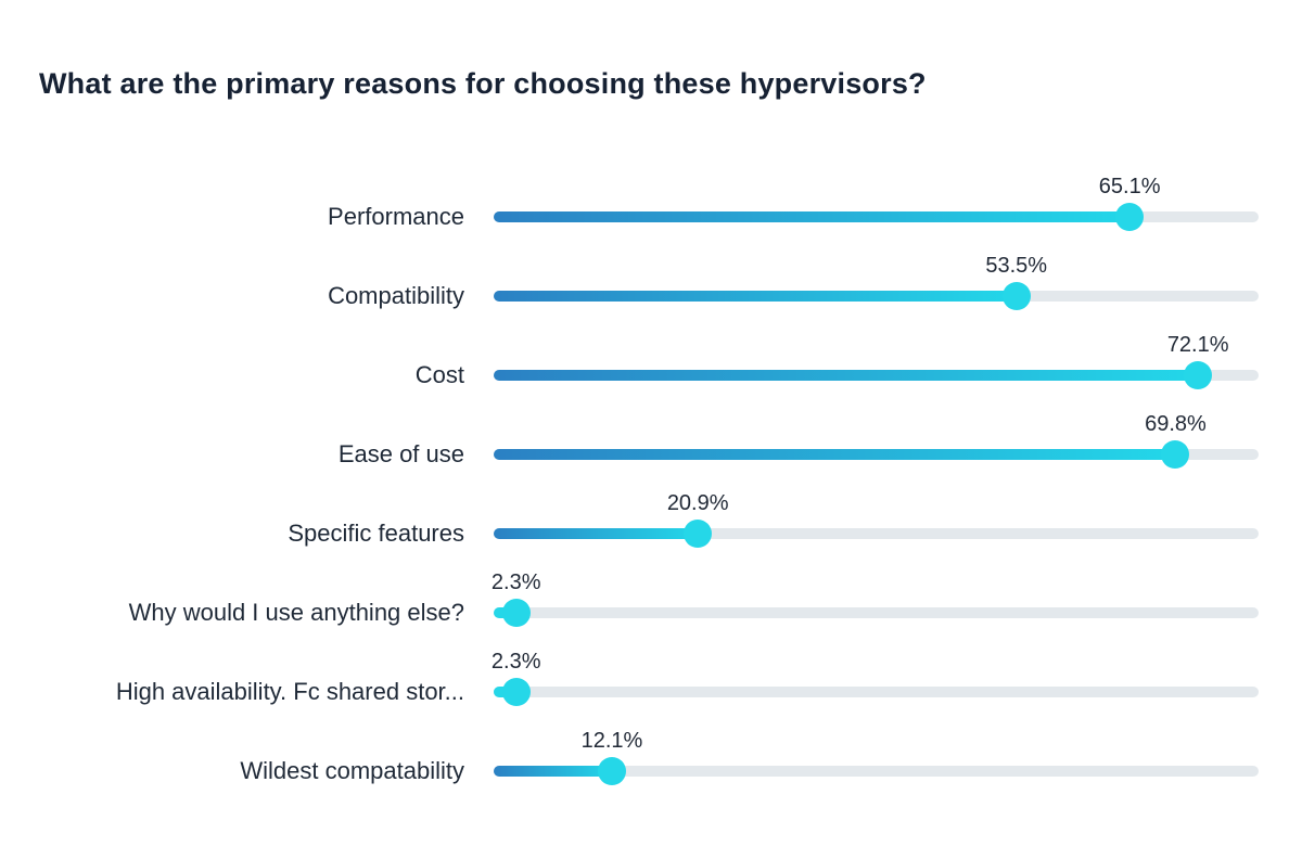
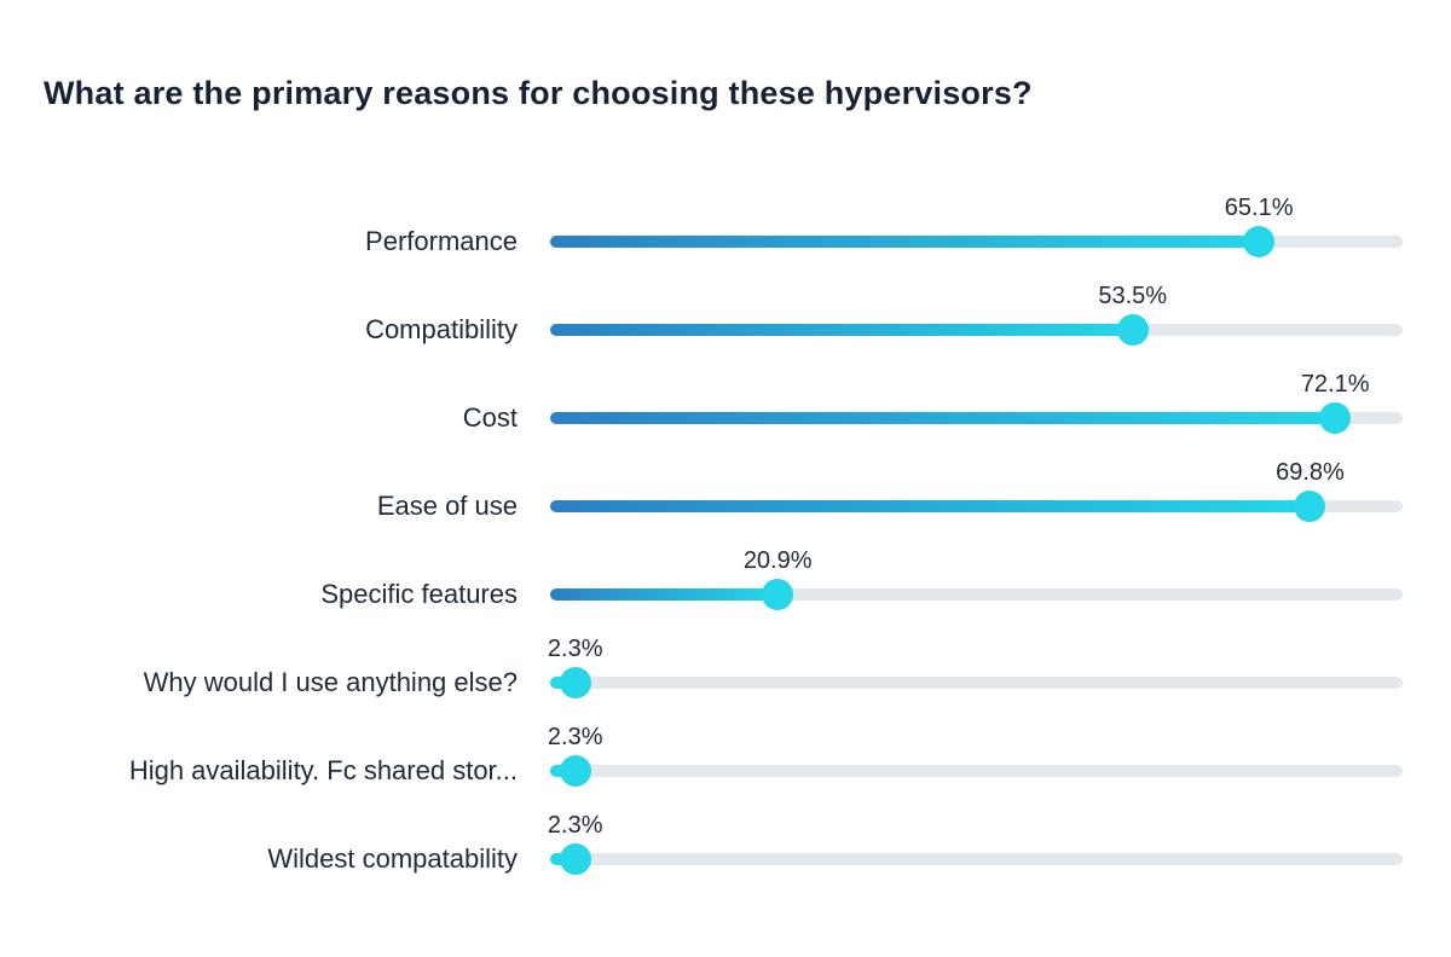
Wildest compatability: 12.1% -> 2.3%
